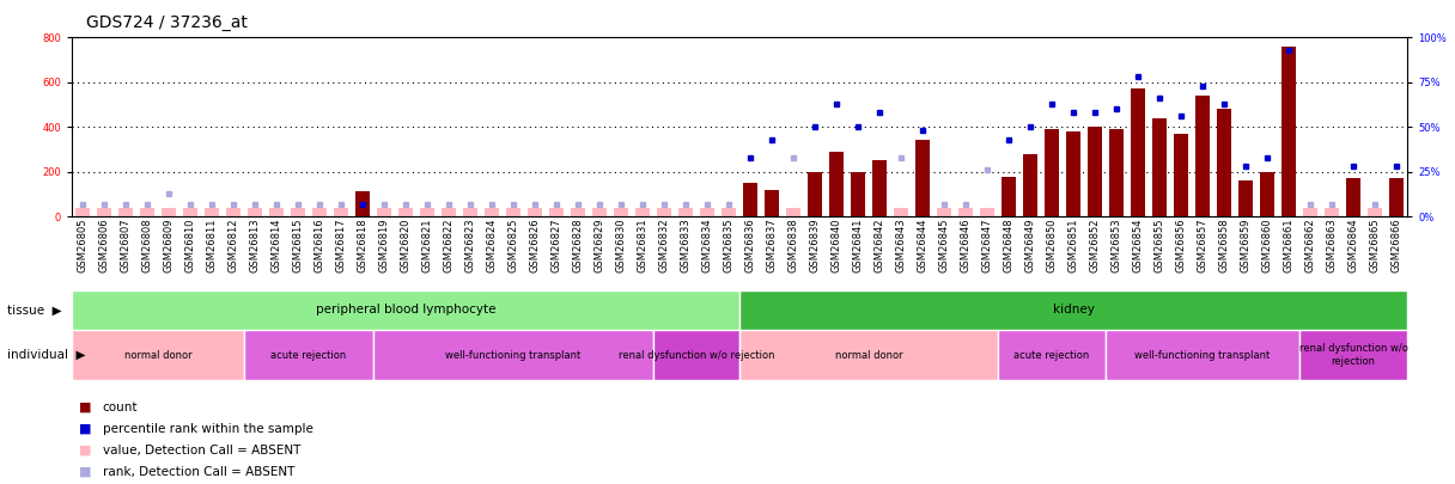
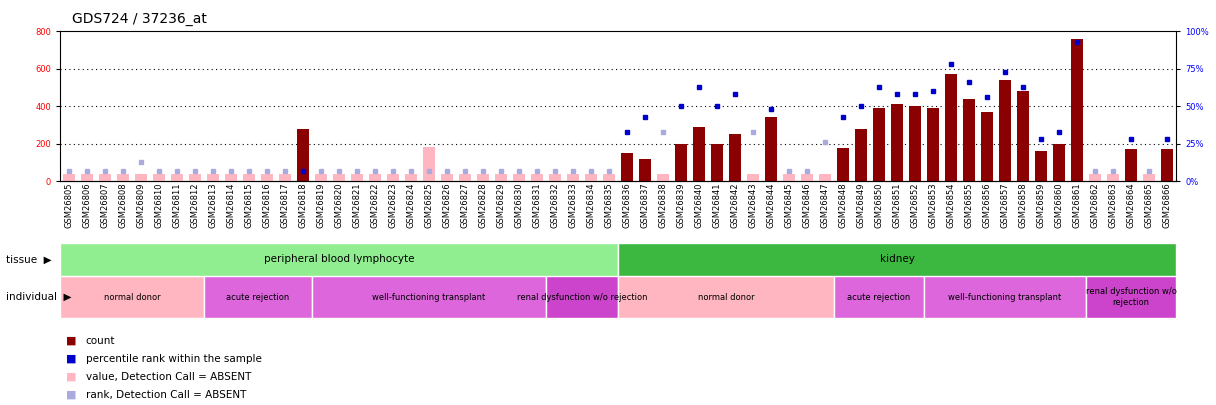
GSM26818: 110 -> 280
GSM26825: 40 -> 180
GSM26851: 380 -> 410
